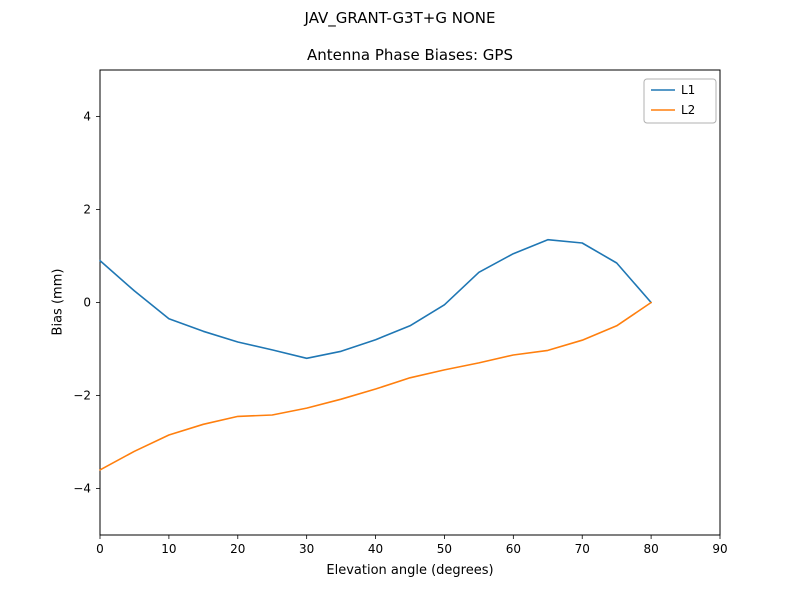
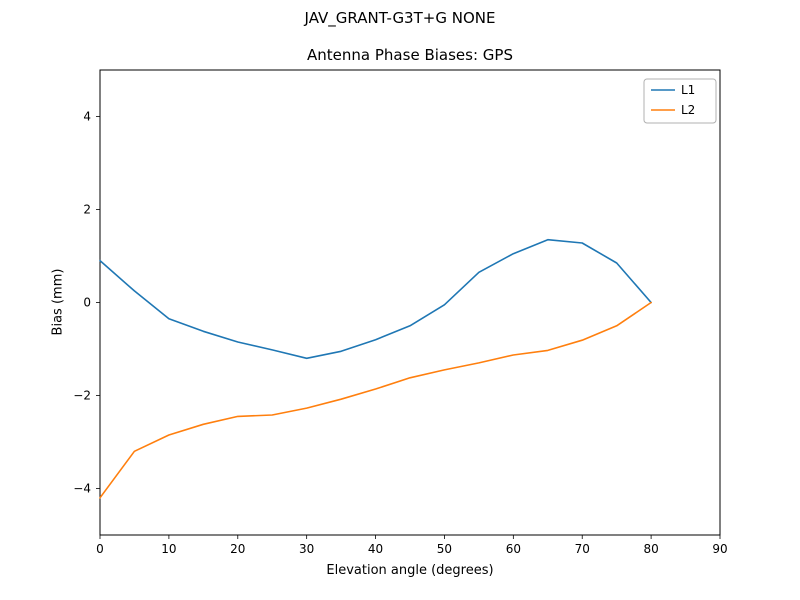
L2/0: -3.6 -> -4.2
